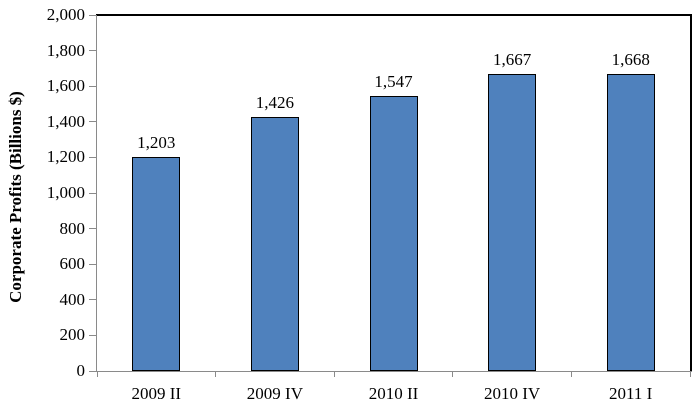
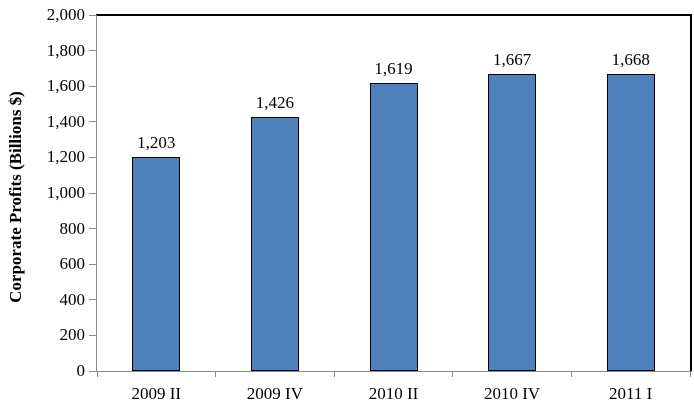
2010 II: 1,547 -> 1,619
